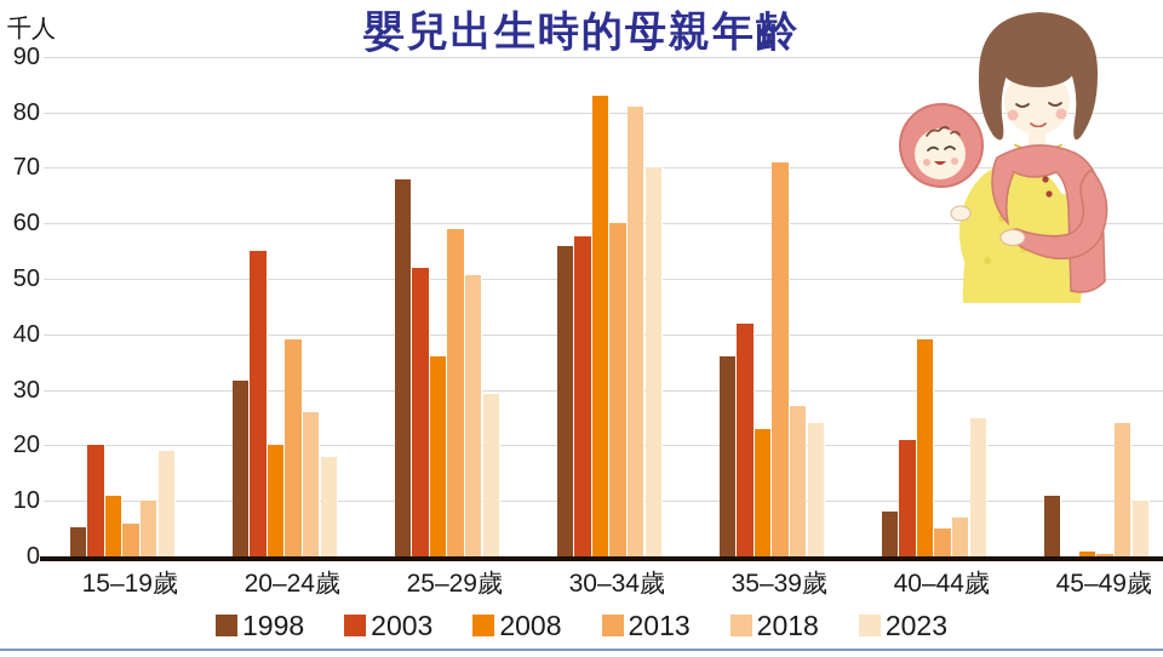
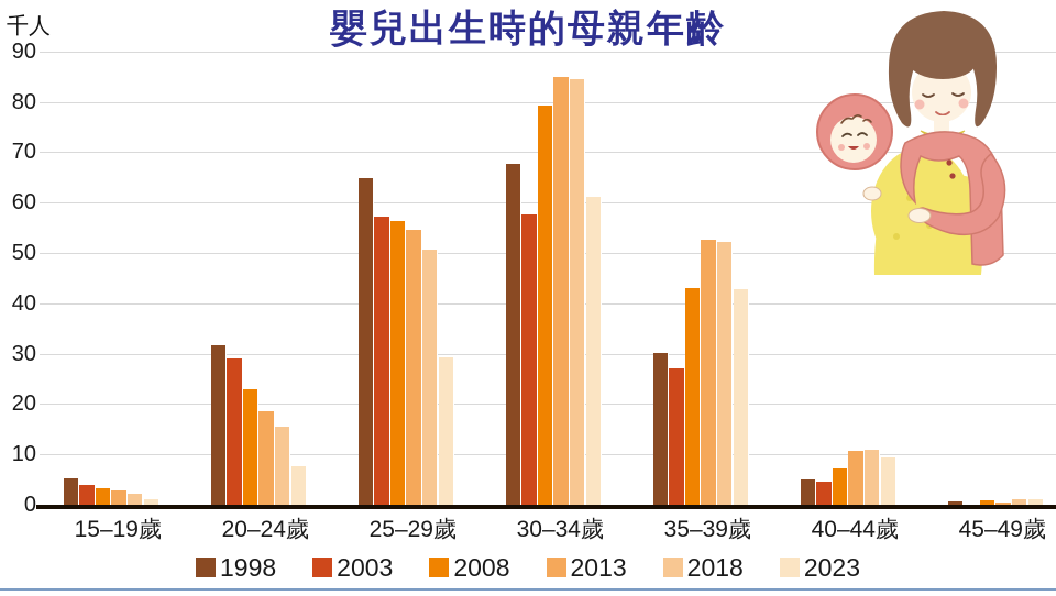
2003/15–19歲: 20 -> 4
2008/15–19歲: 11 -> 3
2013/15–19歲: 6 -> 3
2018/15–19歲: 10 -> 2
2023/15–19歲: 19 -> 1
2003/20–24歲: 55 -> 29
2008/20–24歲: 20 -> 23
2013/20–24歲: 39 -> 18
2018/20–24歲: 26 -> 16
2023/20–24歲: 18 -> 8
1998/25–29歲: 68 -> 65
2003/25–29歲: 52 -> 57
2008/25–29歲: 36 -> 56
2013/25–29歲: 59 -> 55
1998/30–34歲: 56 -> 68
2008/30–34歲: 83 -> 79
2013/30–34歲: 60 -> 85
2018/30–34歲: 81 -> 85
2023/30–34歲: 70 -> 61
1998/35–39歲: 36 -> 30
2003/35–39歲: 42 -> 27
2008/35–39歲: 23 -> 43
2013/35–39歲: 71 -> 53
2018/35–39歲: 27 -> 52
2023/35–39歲: 24 -> 43
1998/40–44歲: 8 -> 5
2003/40–44歲: 21 -> 5
2008/40–44歲: 39 -> 7
2013/40–44歲: 5 -> 11
2018/40–44歲: 7 -> 11
2023/40–44歲: 25 -> 9
1998/45–49歲: 11 -> 1
2018/45–49歲: 24 -> 1
2023/45–49歲: 10 -> 1
